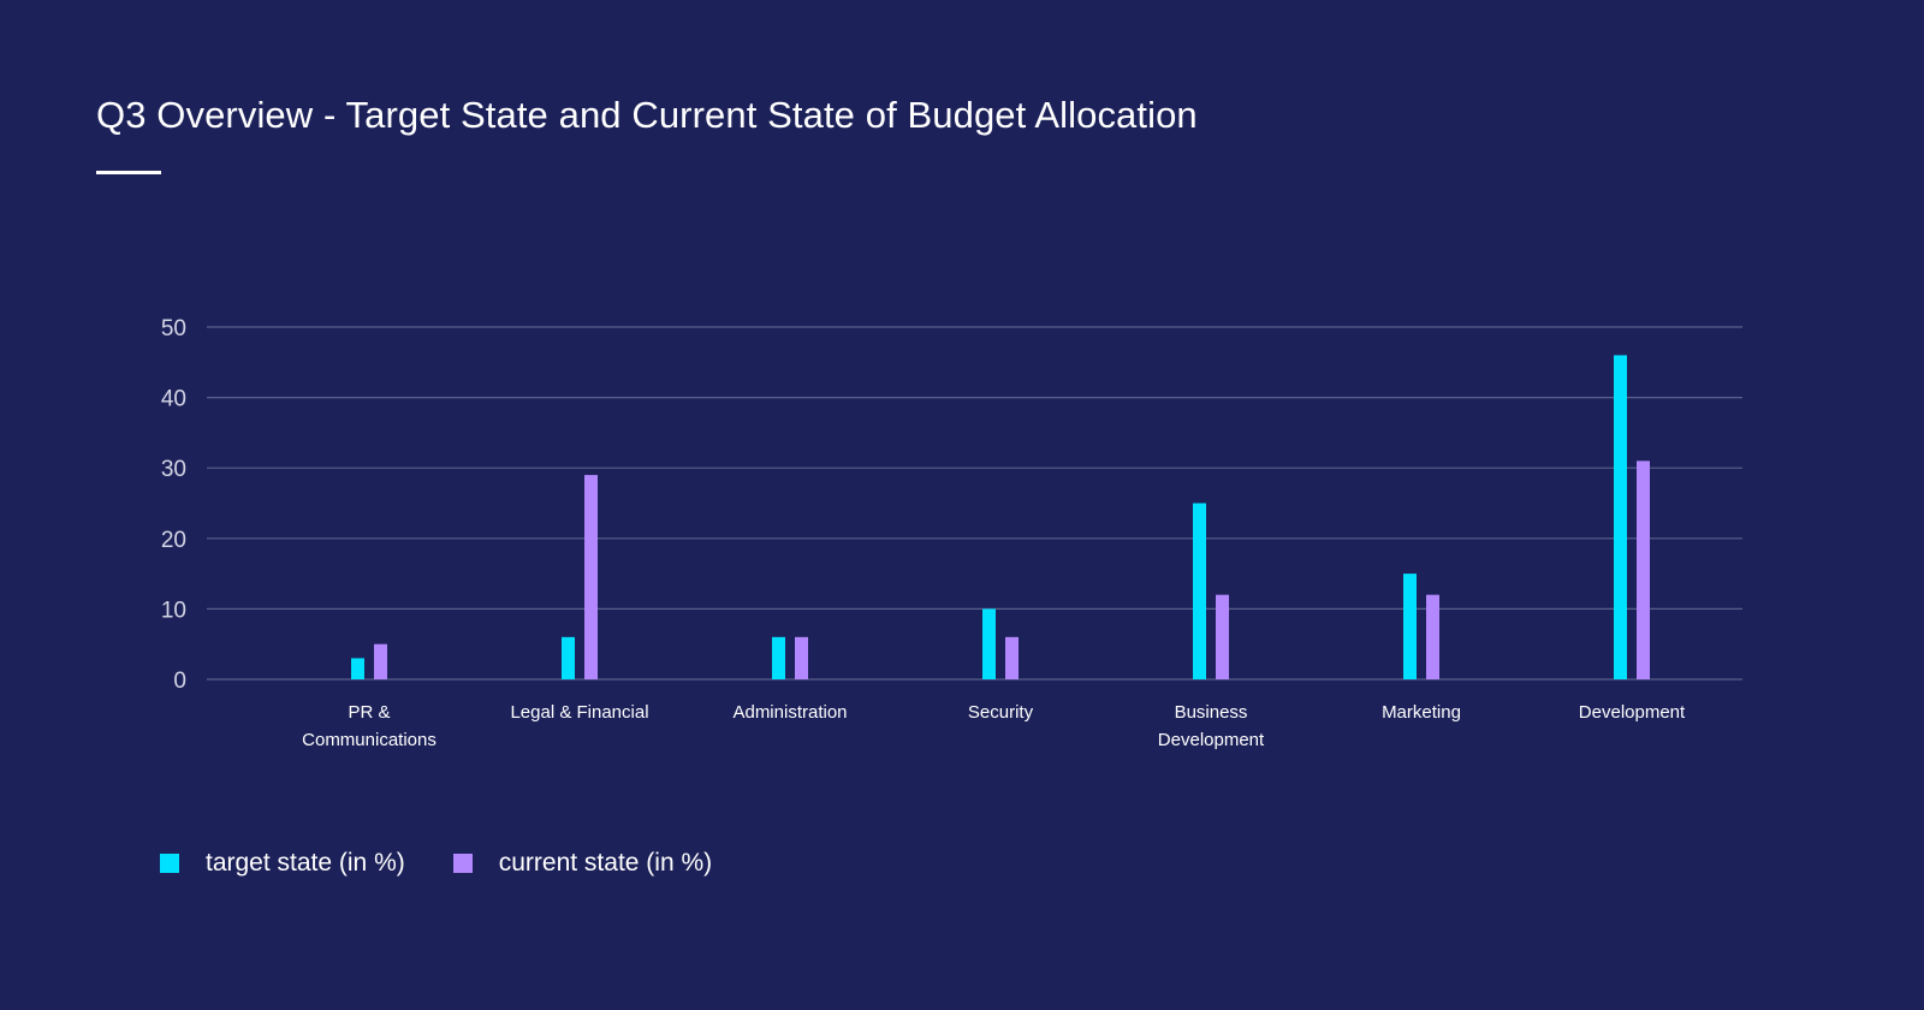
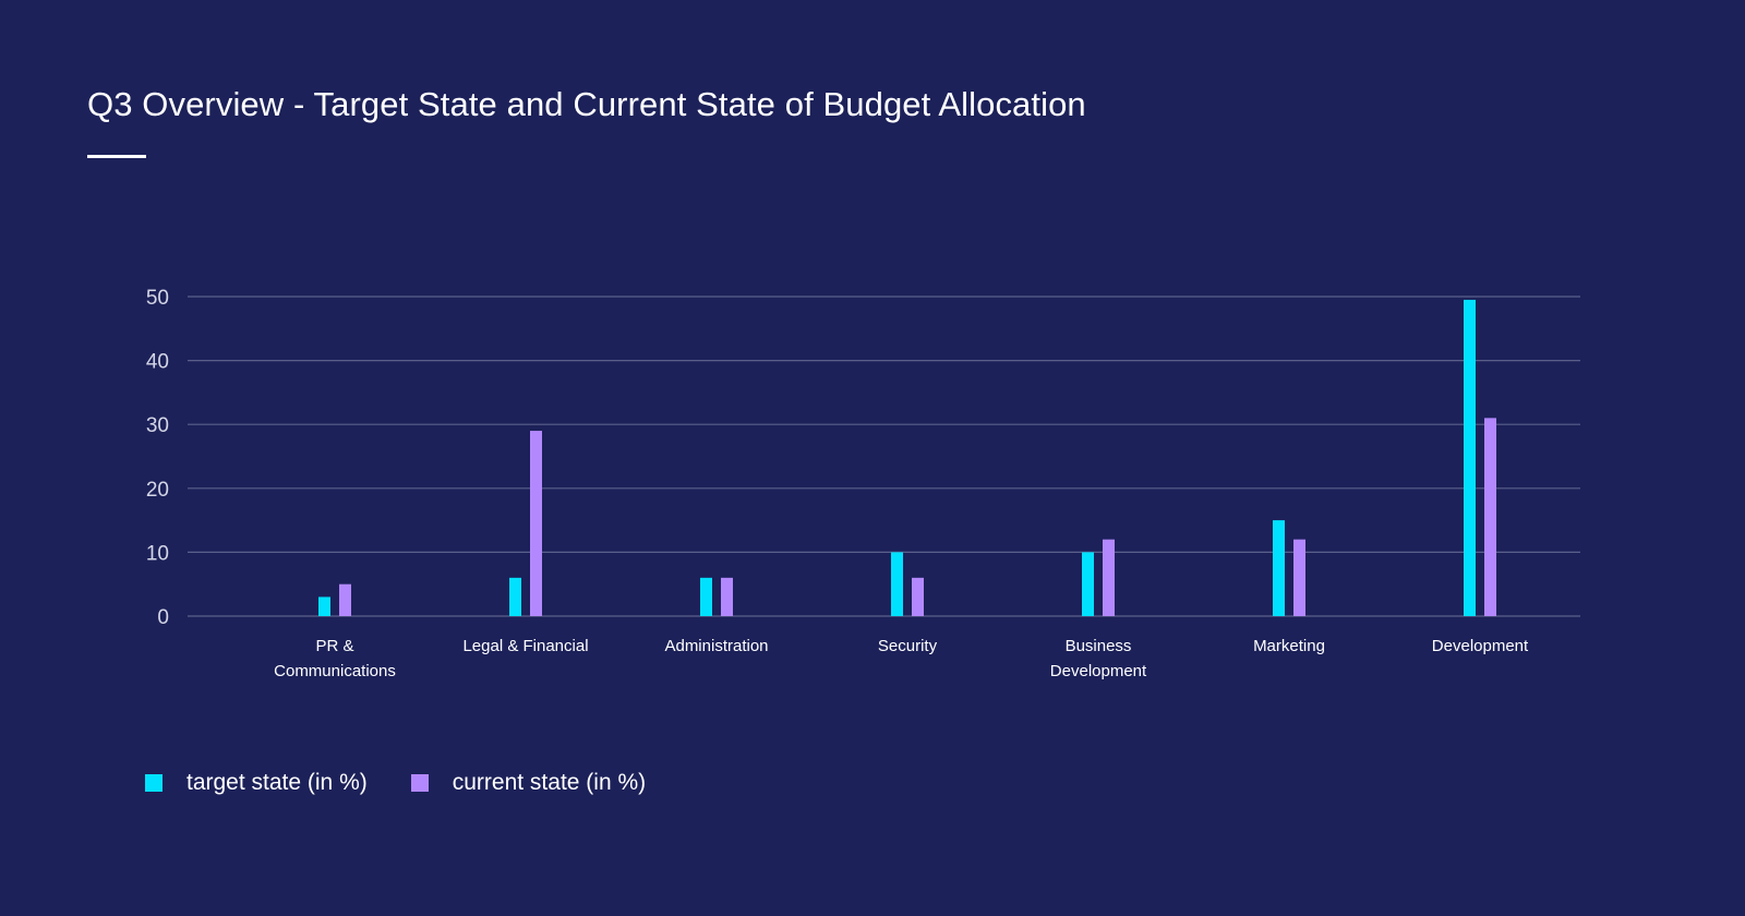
target state (in %)/Business Development: 25 -> 10
target state (in %)/Development: 46 -> 50
